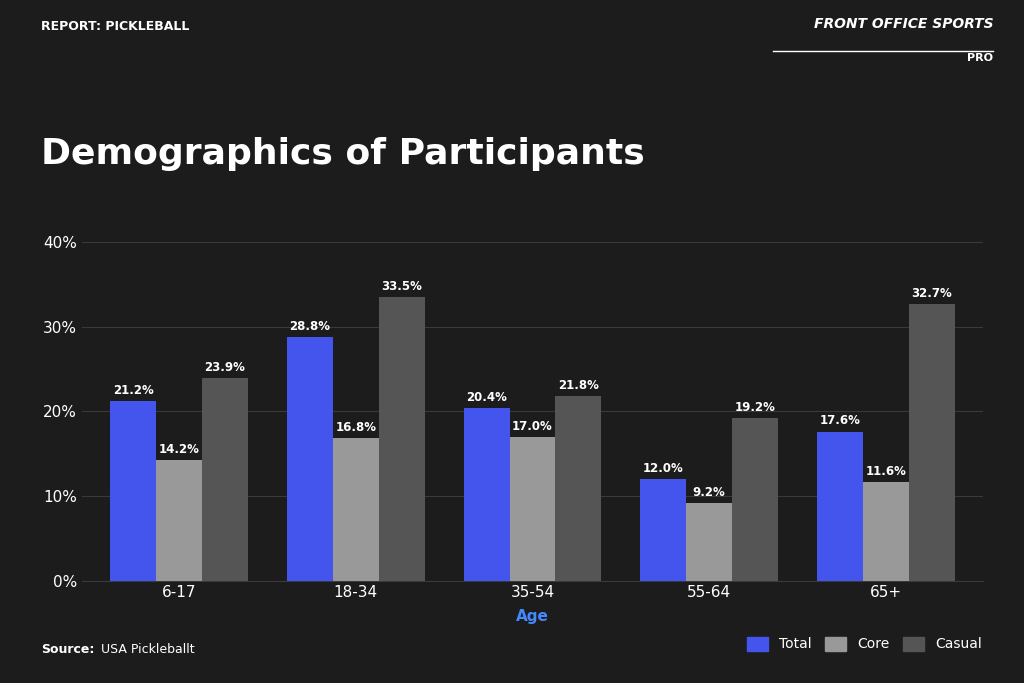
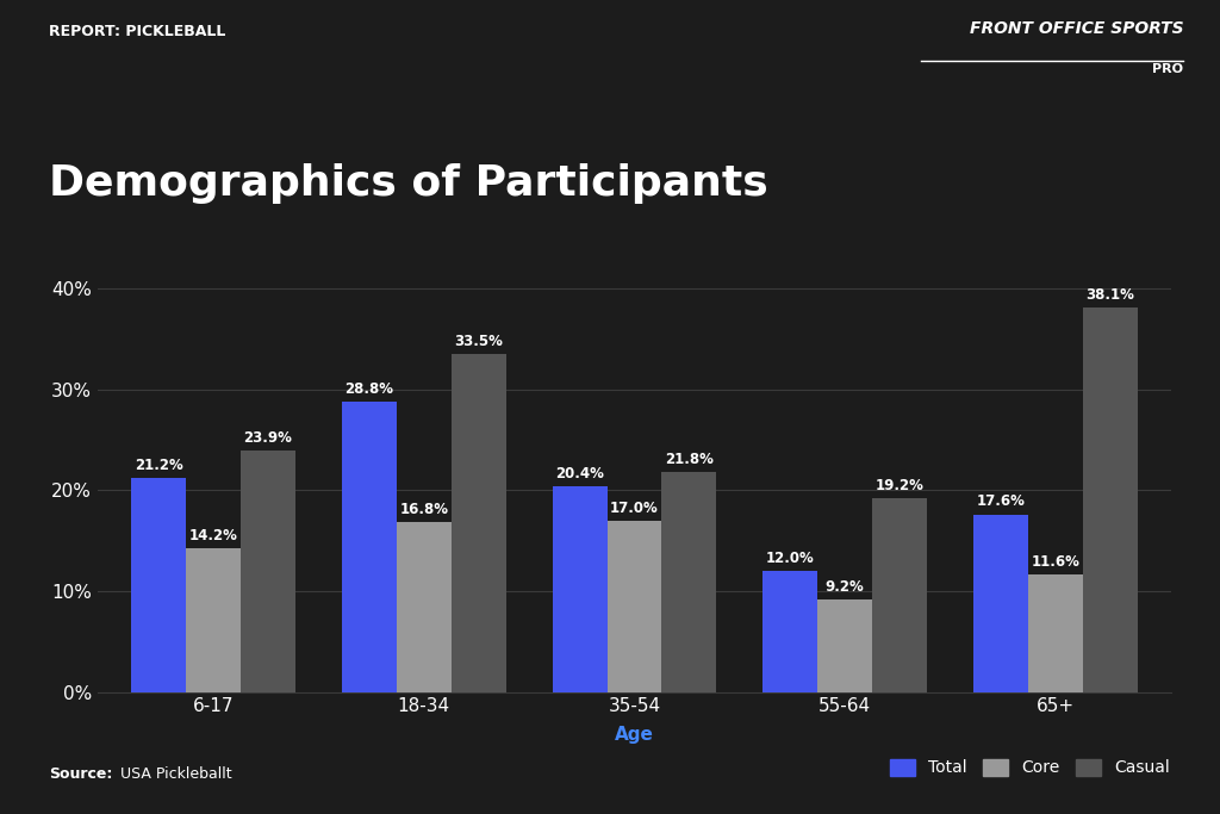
Casual/65+: 32.7% -> 38.1%
